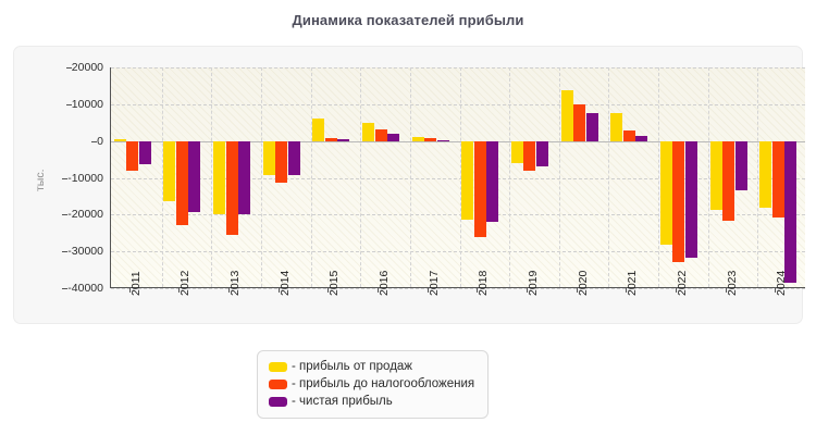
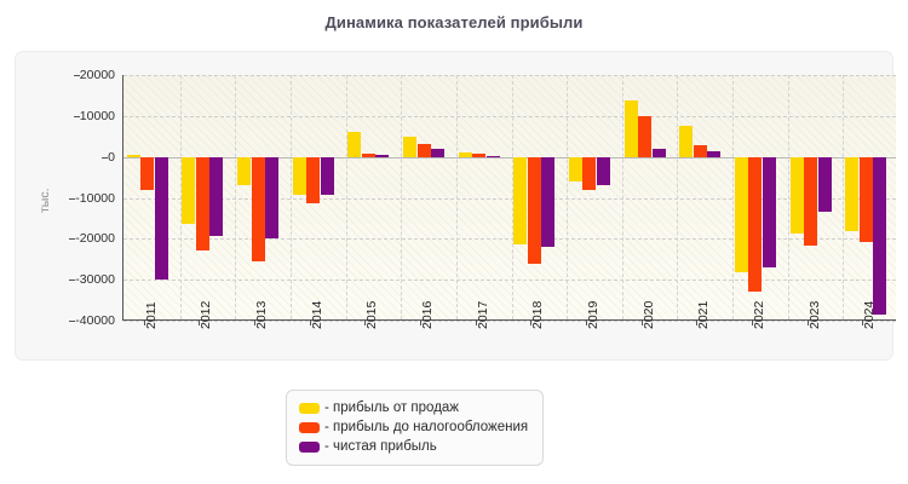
- чистая прибыль/2011: -6000 -> -30000
- прибыль от продаж/2013: -20000 -> -7000
- чистая прибыль/2020: 8000 -> 2000
- чистая прибыль/2022: -32000 -> -27000
